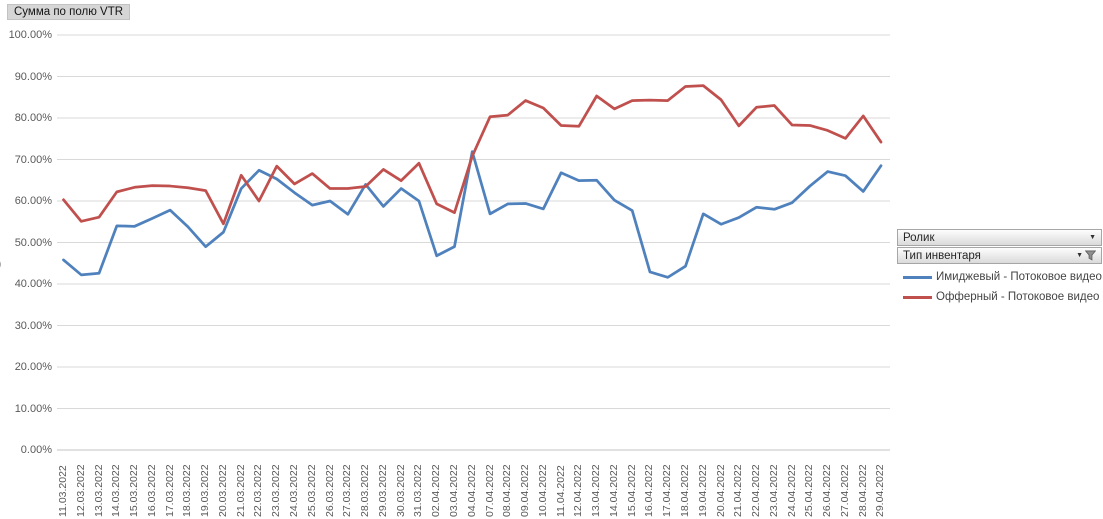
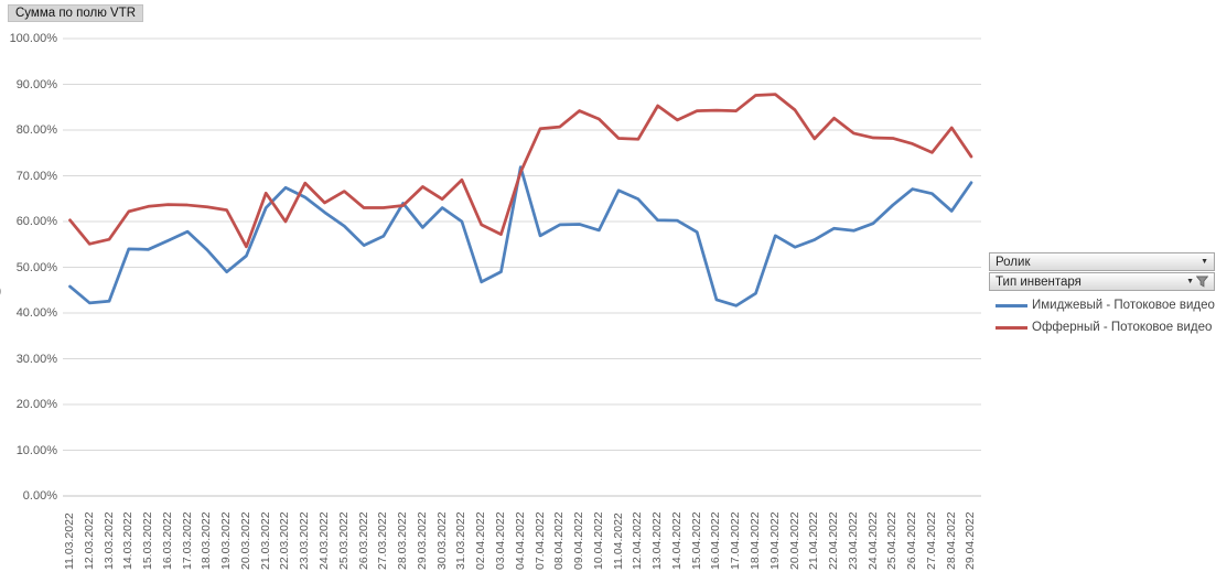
Имиджевый - Потоковое видео/26.03.2022: 60% -> 55%
Имиджевый - Потоковое видео/13.04.2022: 65% -> 60%
Офферный - Потоковое видео/23.04.2022: 83% -> 79%
